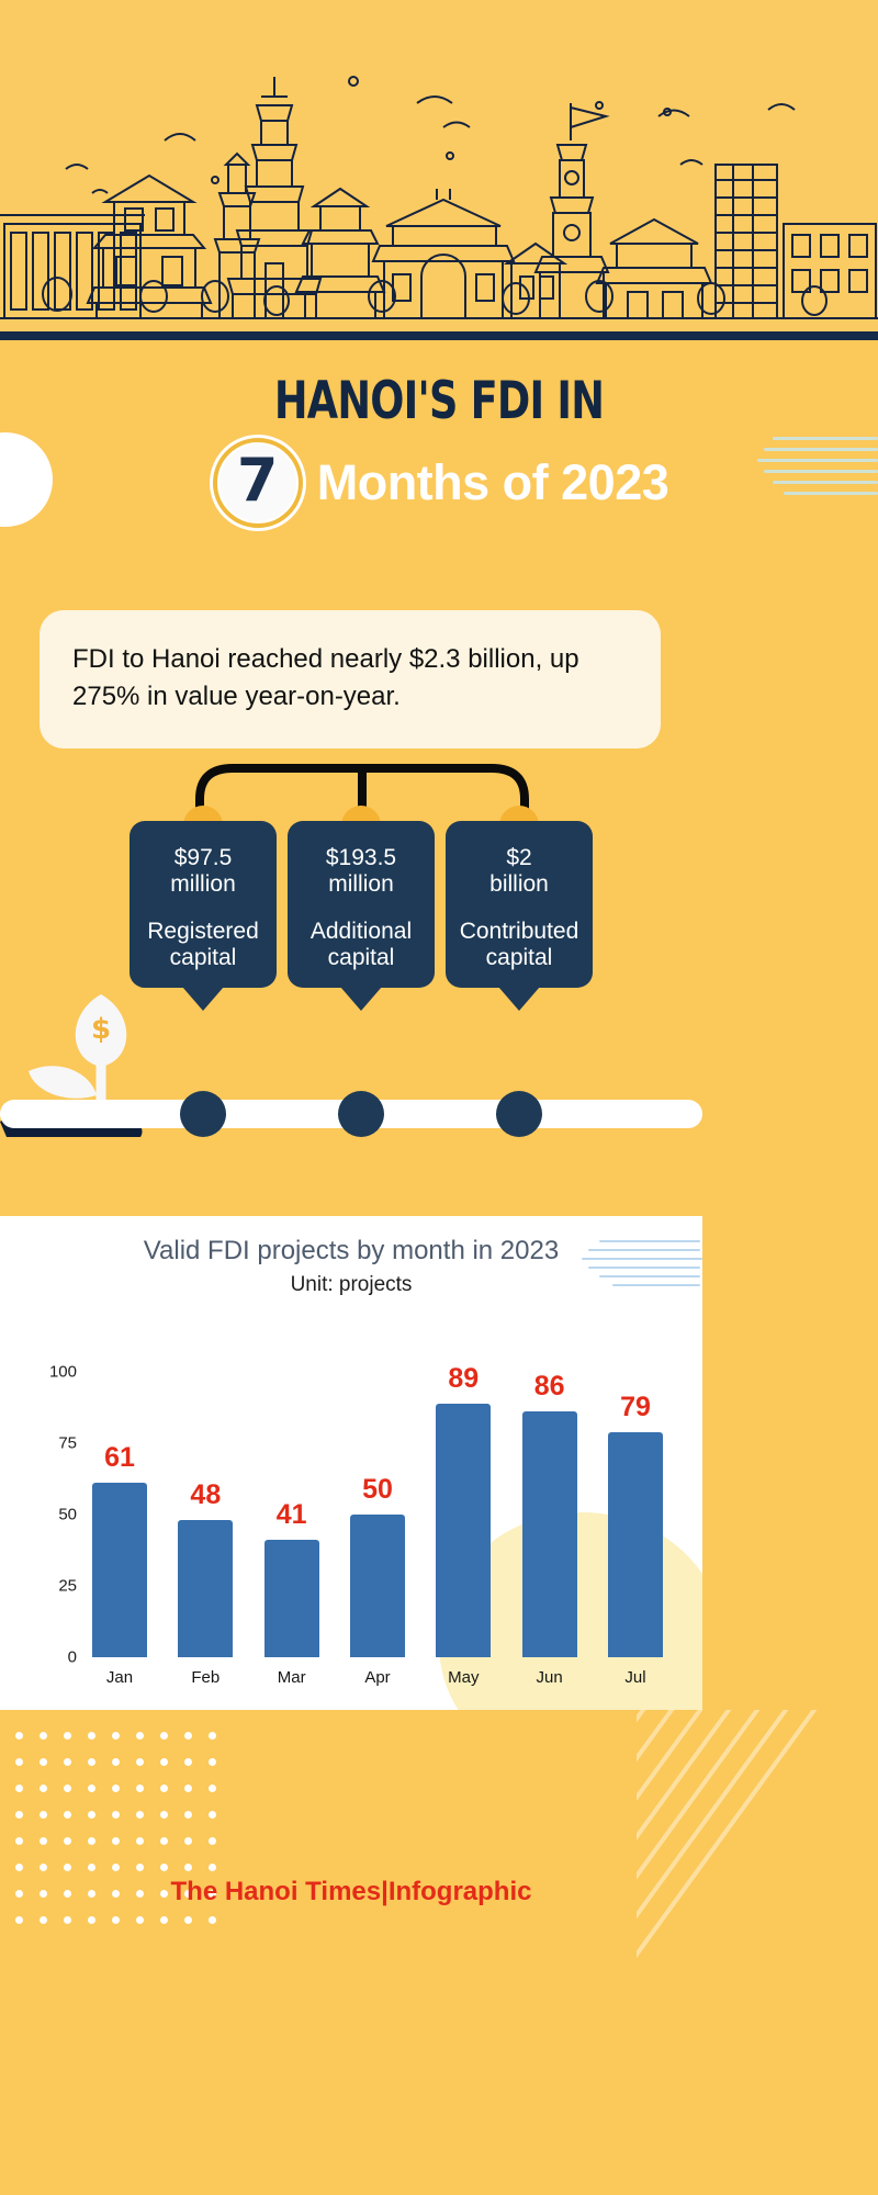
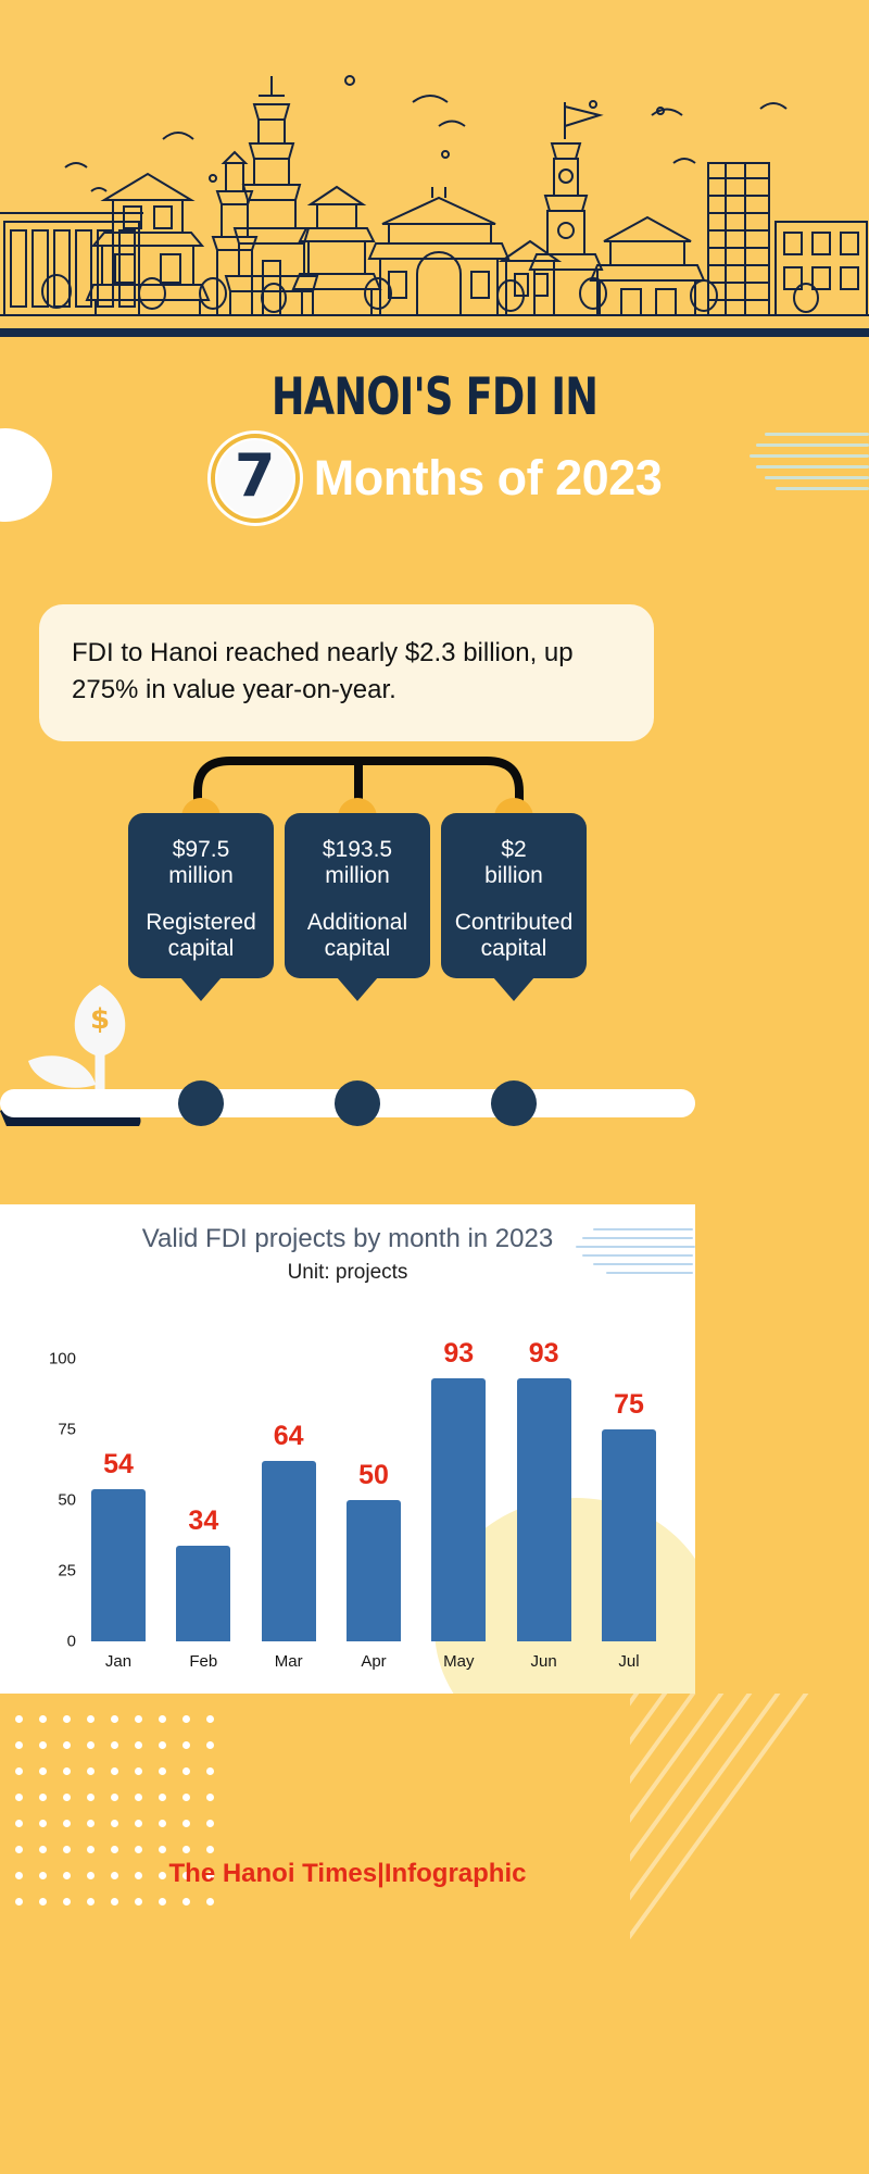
Jan: 61 -> 54
Feb: 48 -> 34
Mar: 41 -> 64
May: 89 -> 93
Jun: 86 -> 93
Jul: 79 -> 75
